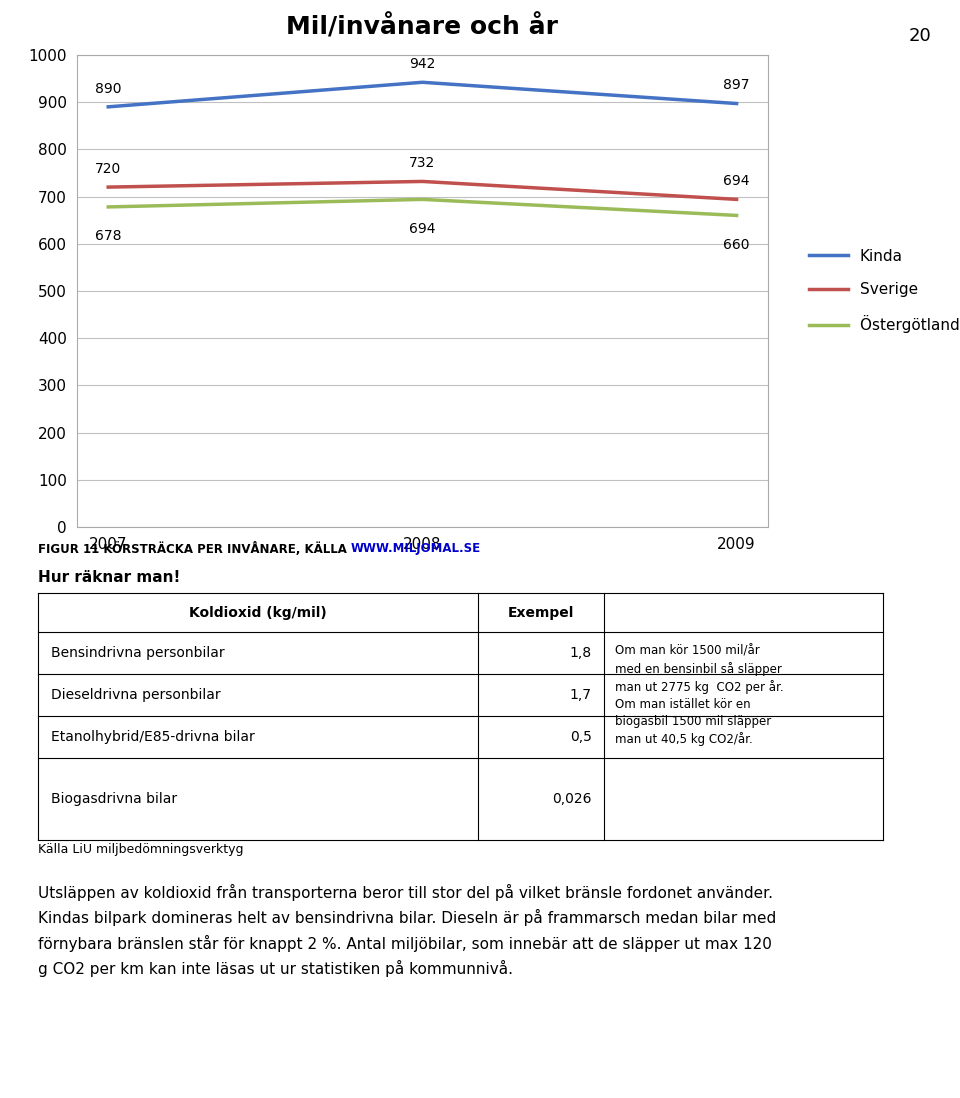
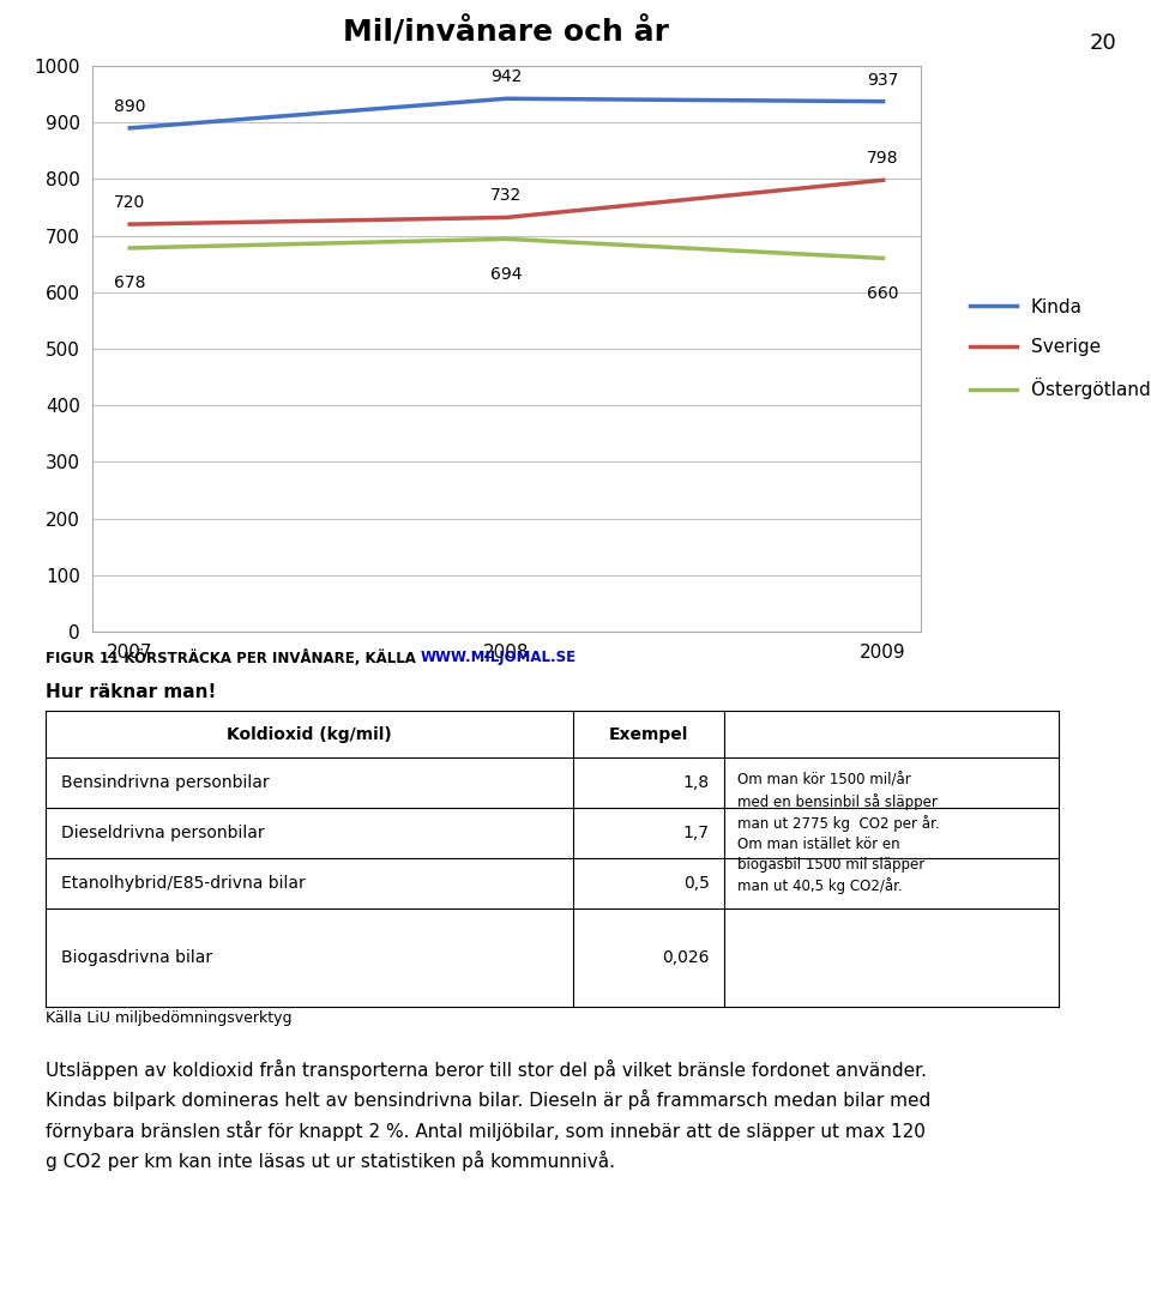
Kinda/2009: 897 -> 937
Sverige/2009: 694 -> 798
